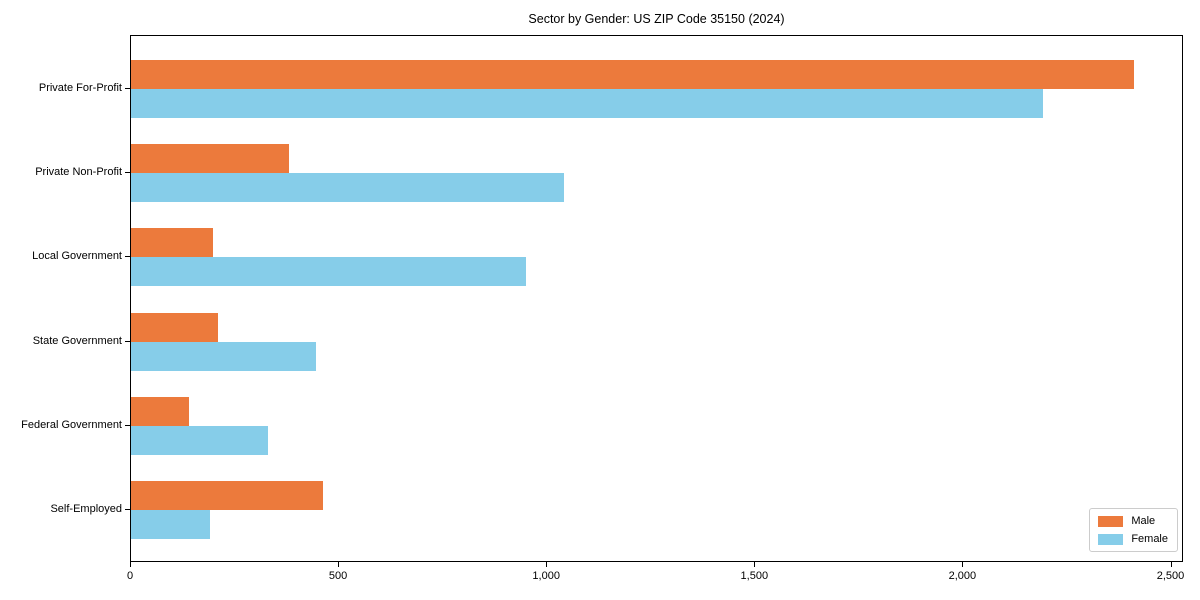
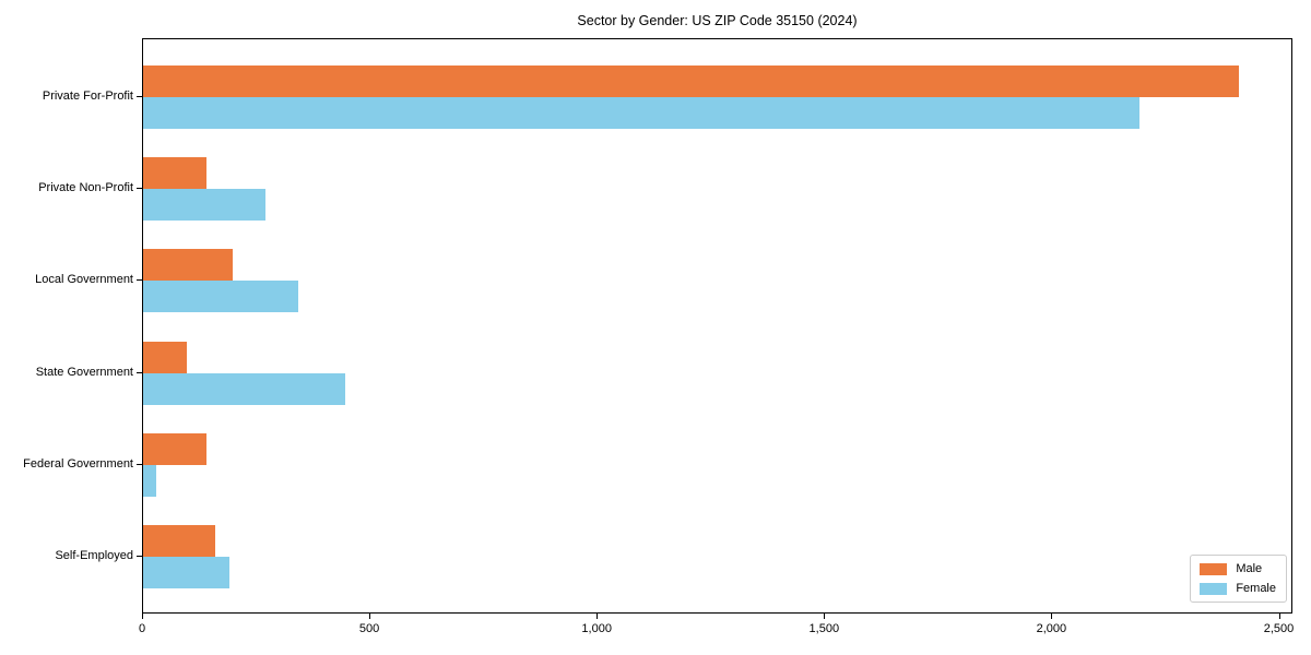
Male/Private Non-Profit: 380 -> 140
Female/Private Non-Profit: 1040 -> 270
Female/Local Government: 950 -> 340
Male/State Government: 210 -> 100
Female/Federal Government: 330 -> 30
Male/Self-Employed: 460 -> 160
